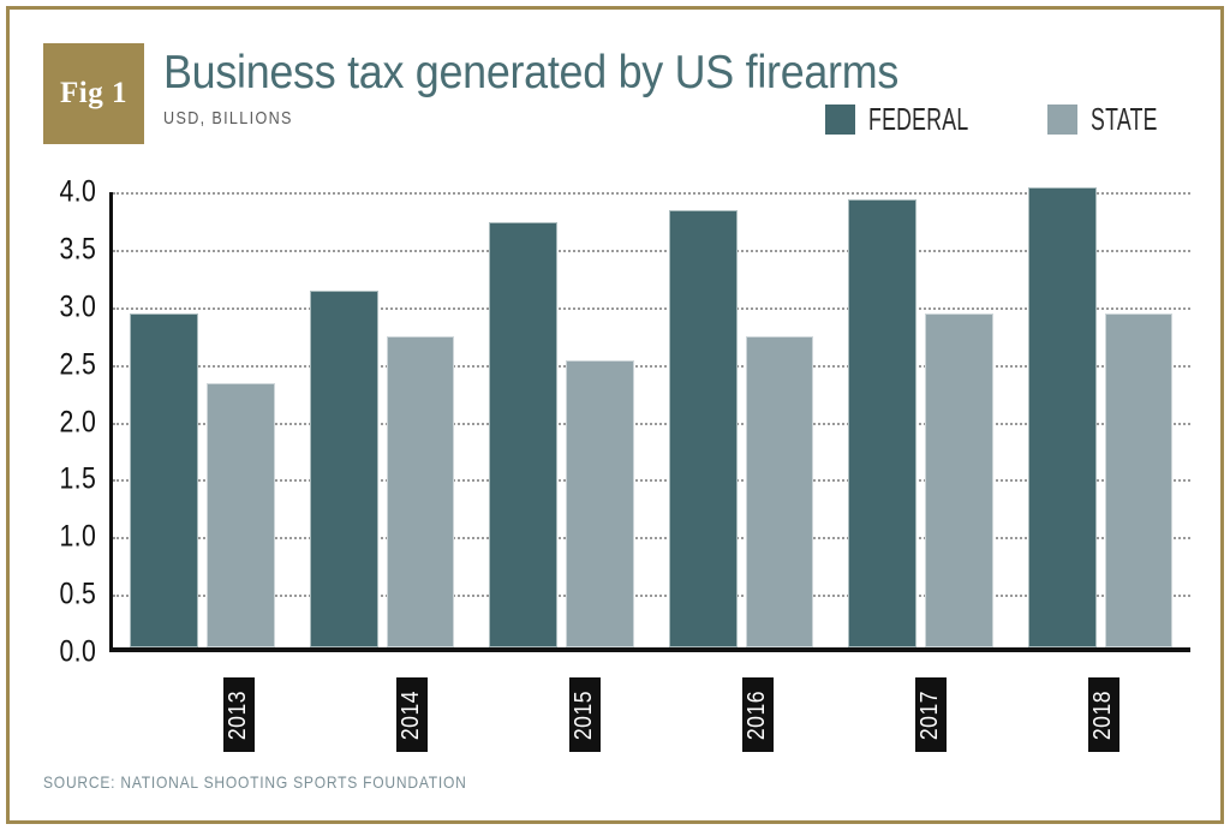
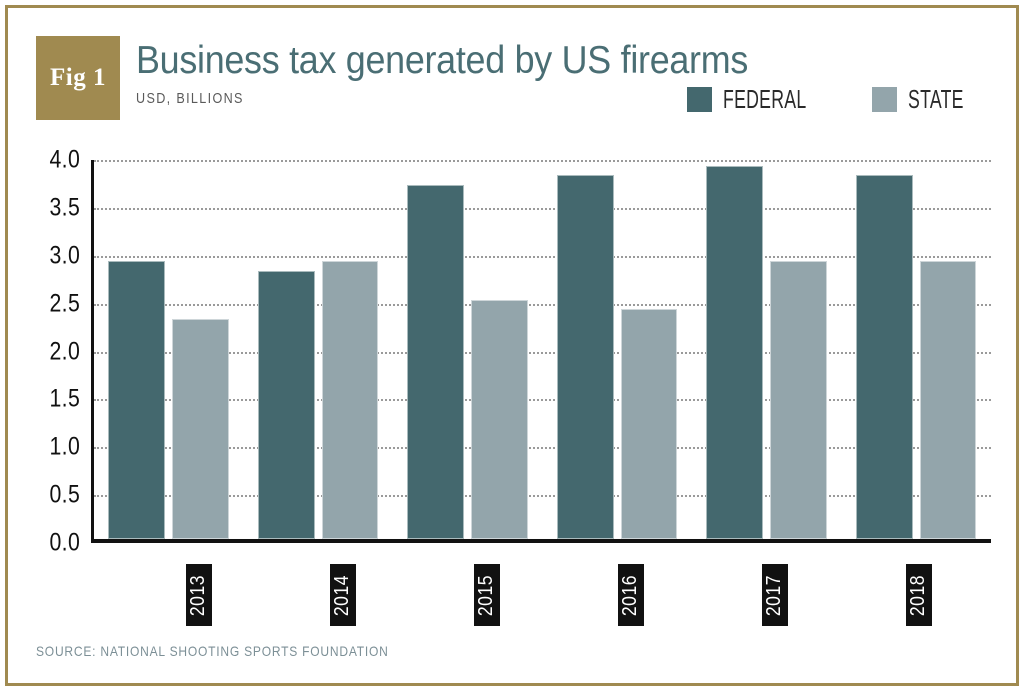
FEDERAL/2014: 3.1 -> 2.8
STATE/2014: 2.7 -> 2.9
STATE/2016: 2.7 -> 2.4
FEDERAL/2018: 4.0 -> 3.8
